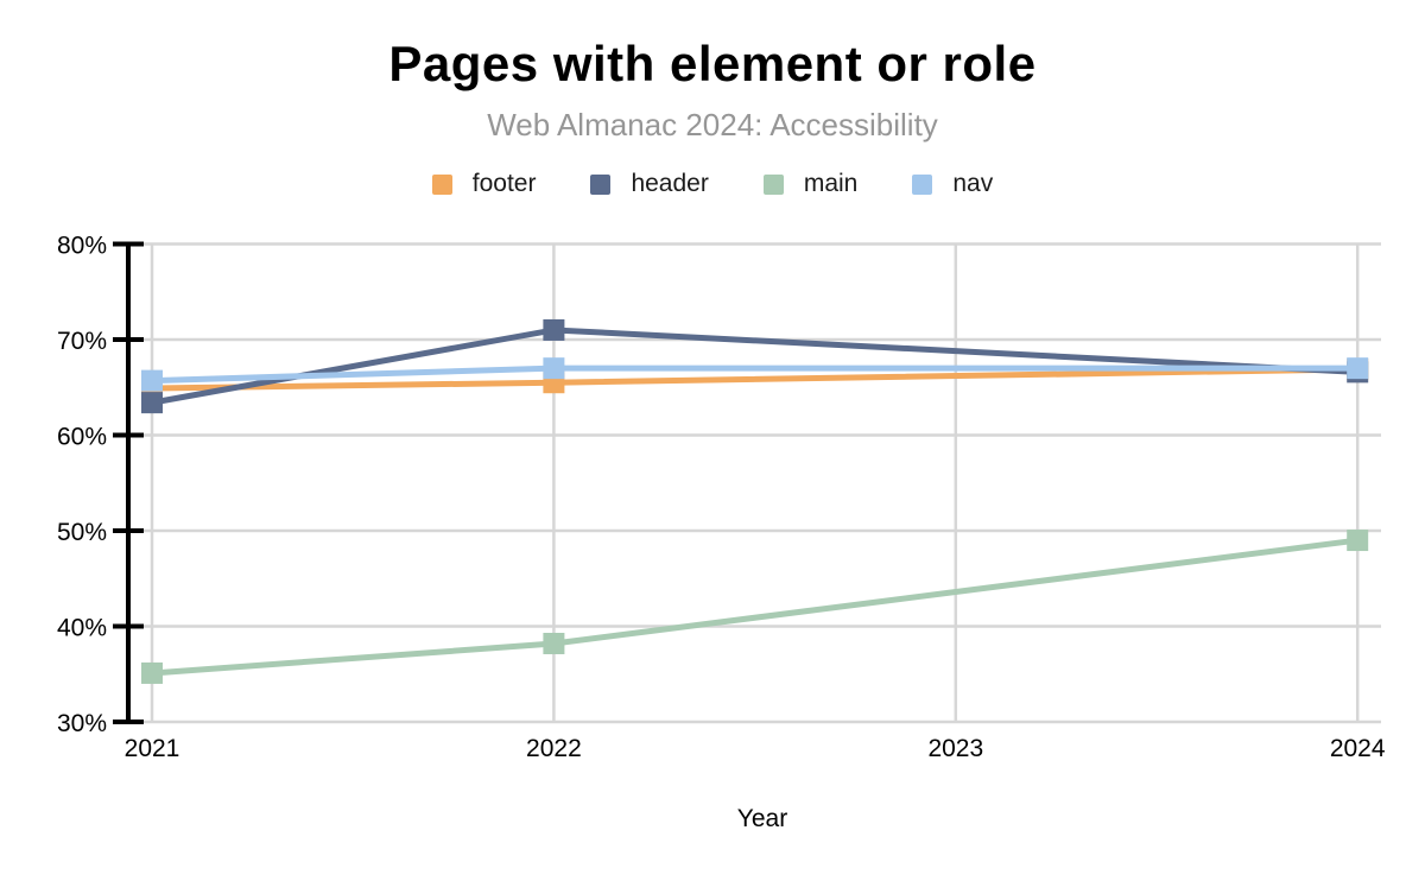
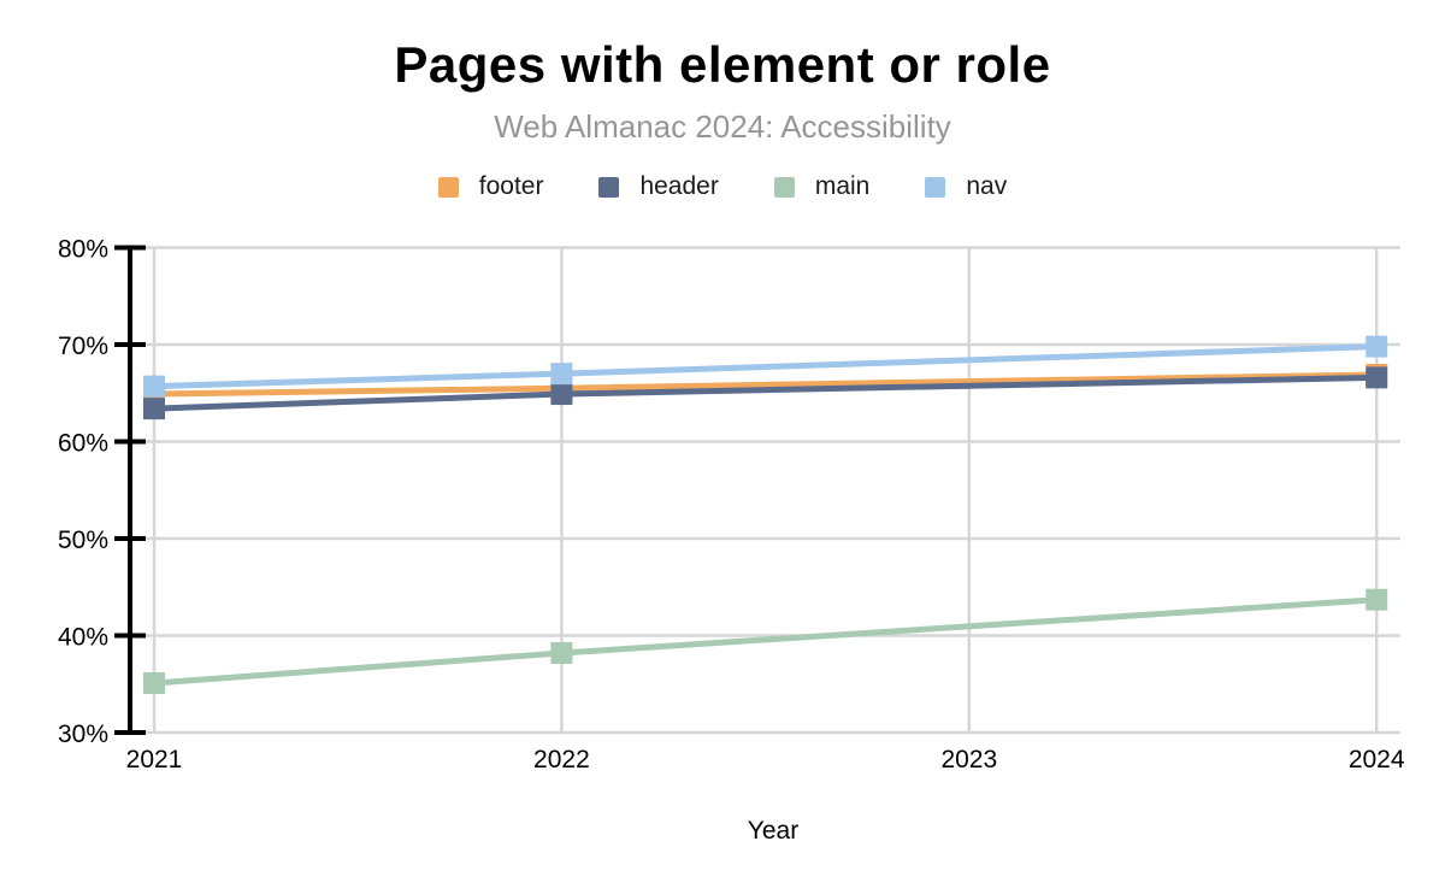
header/2022: 71% -> 65%
main/2024: 49% -> 44%
nav/2024: 67% -> 70%
